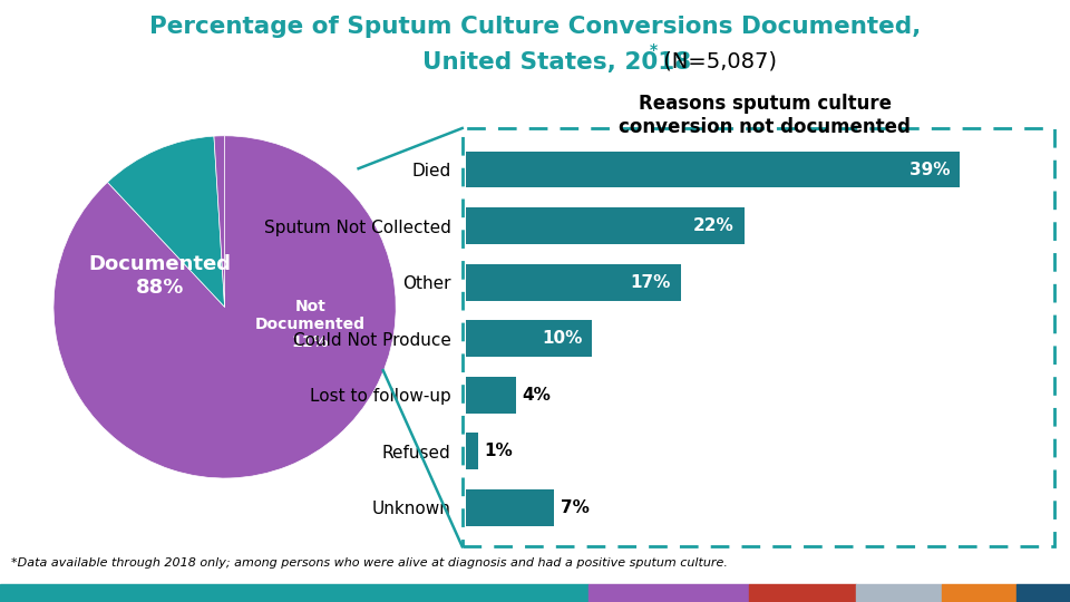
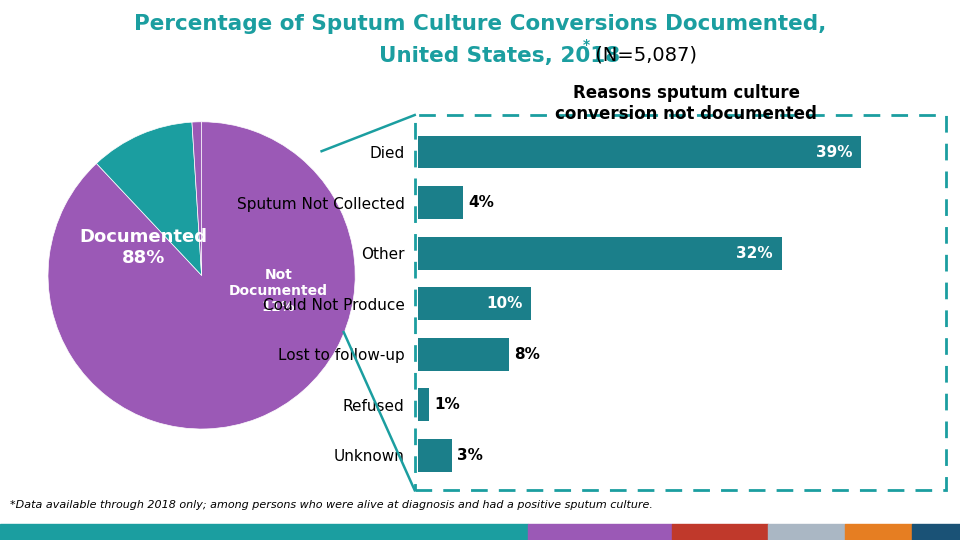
Sputum Not Collected: 22% -> 4%
Other: 17% -> 32%
Lost to follow-up: 4% -> 8%
Unknown: 7% -> 3%
